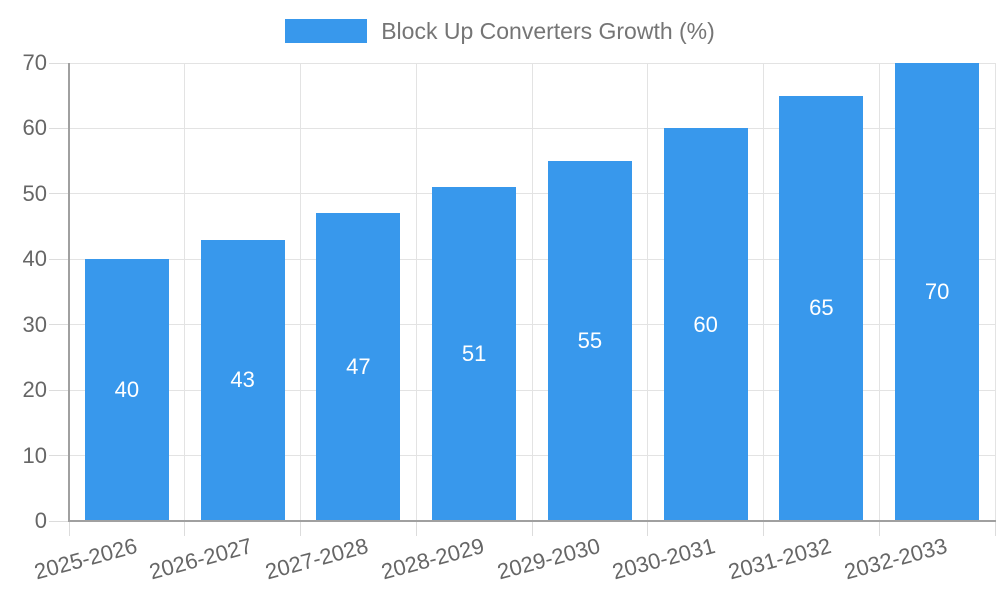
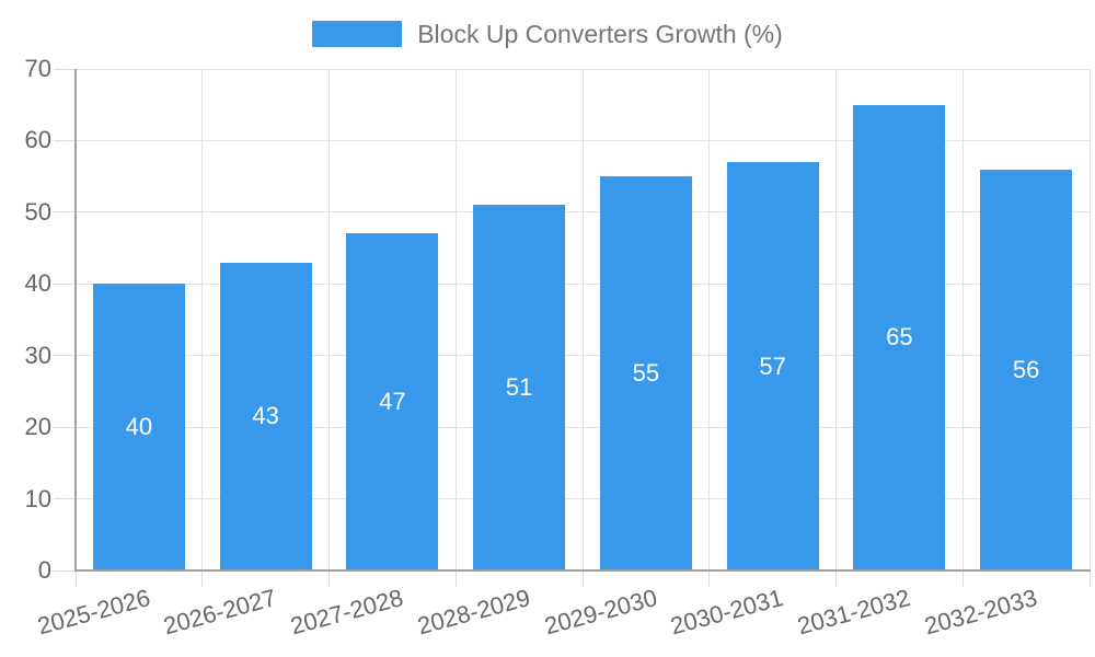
2030-2031: 60 -> 57
2032-2033: 70 -> 56
